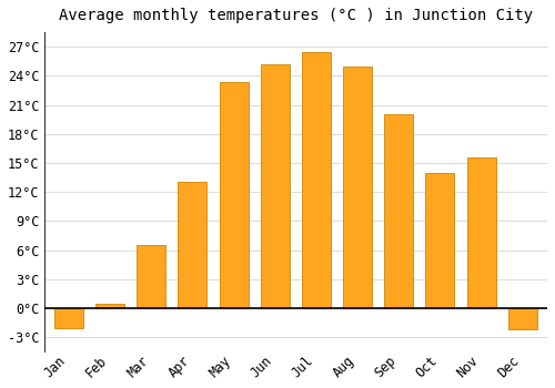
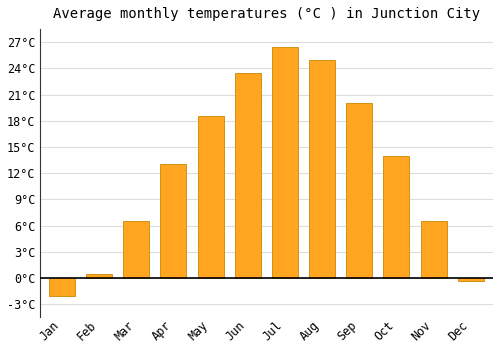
May: 23.4°C -> 18.5°C
Jun: 25.2°C -> 23.5°C
Nov: 15.6°C -> 6.5°C
Dec: -2.2°C -> -0.3°C
